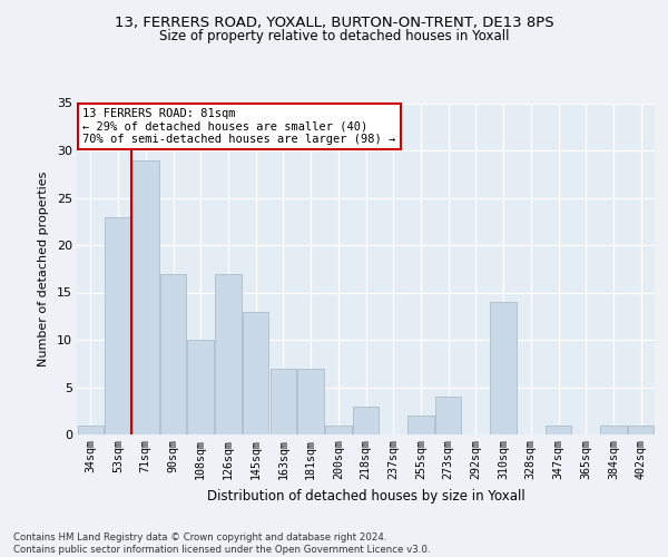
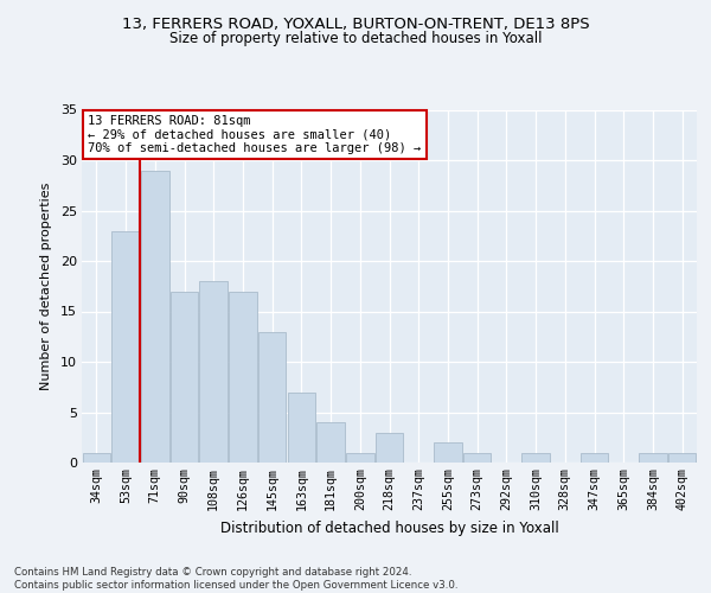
108sqm: 10 -> 18
181sqm: 7 -> 4
273sqm: 4 -> 1
310sqm: 14 -> 1
